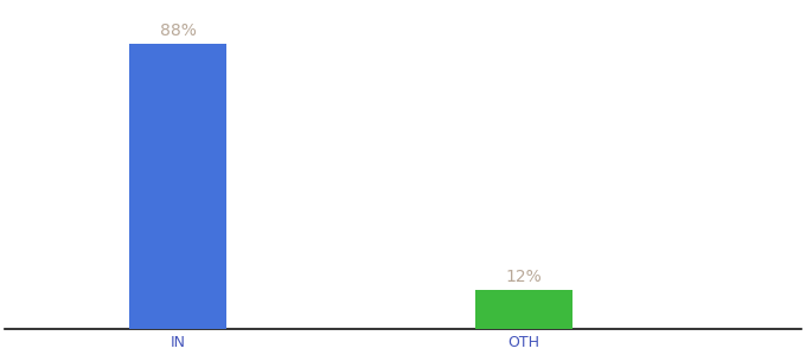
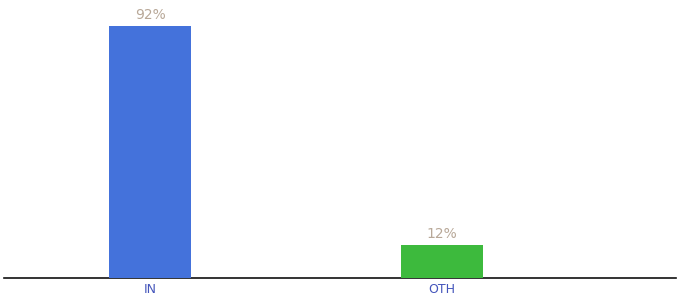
IN: 88% -> 92%
